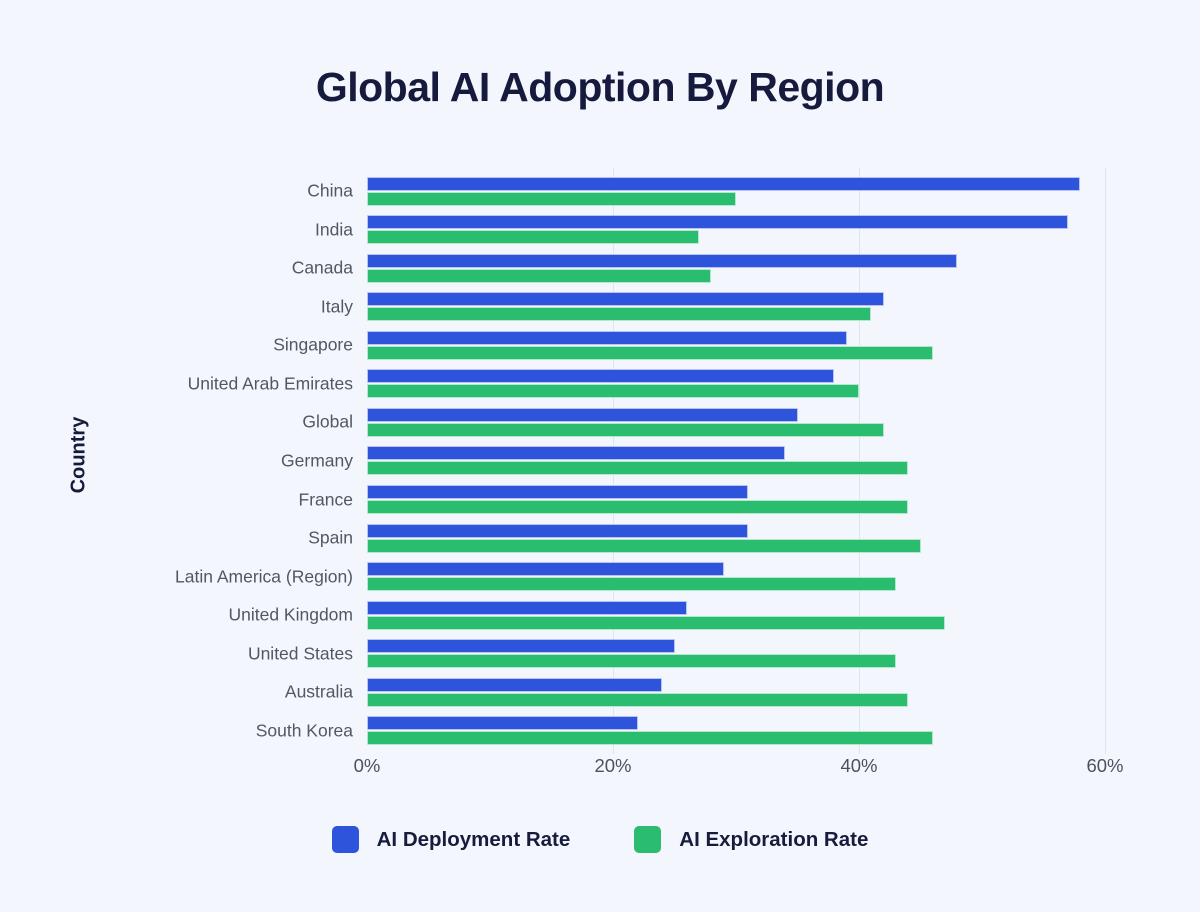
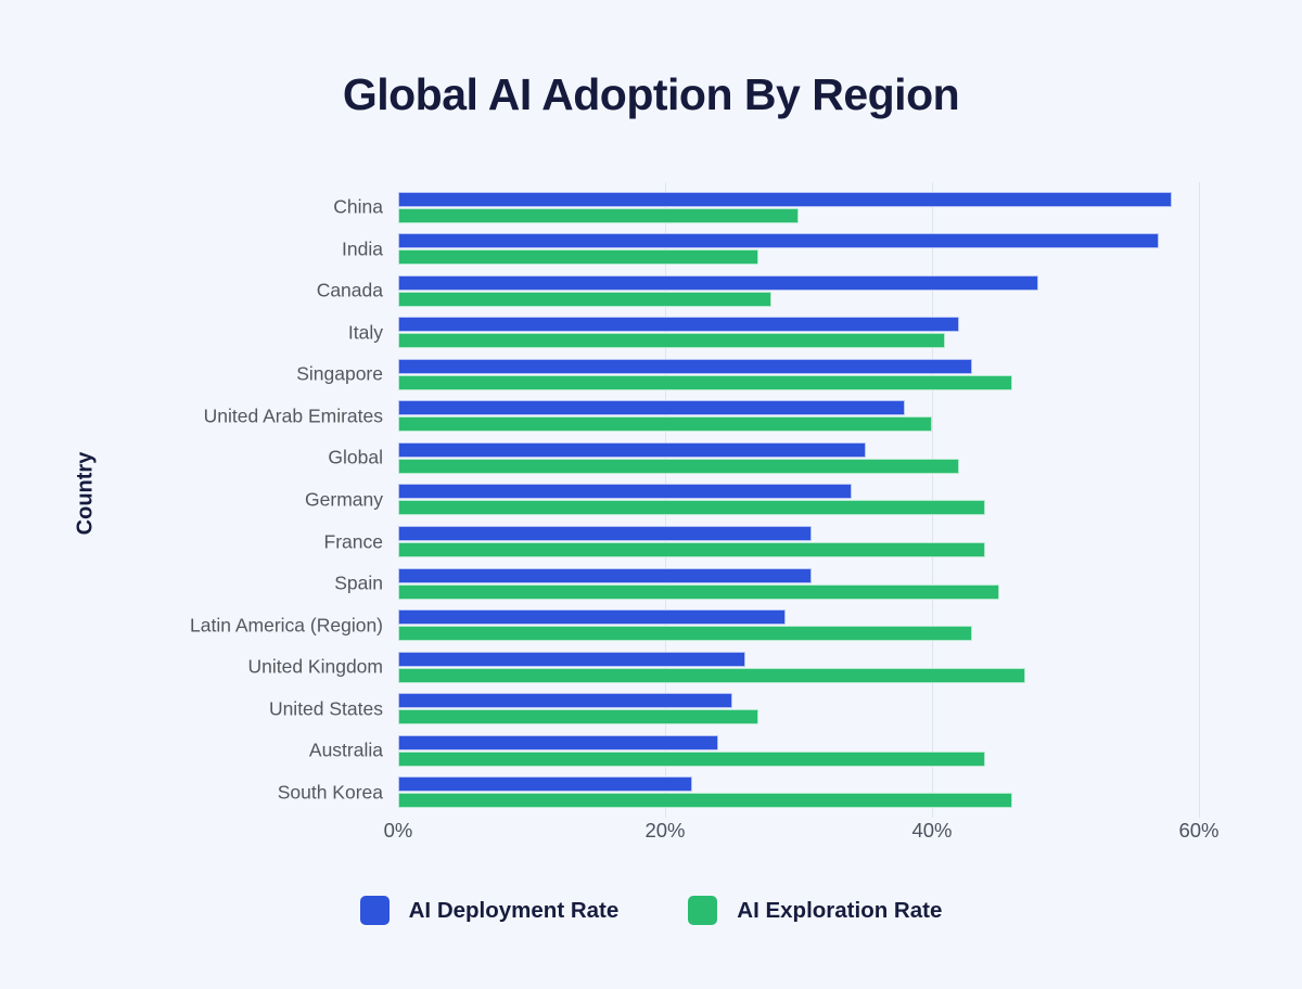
AI Deployment Rate/Singapore: 39% -> 43%
AI Exploration Rate/United States: 43% -> 27%
